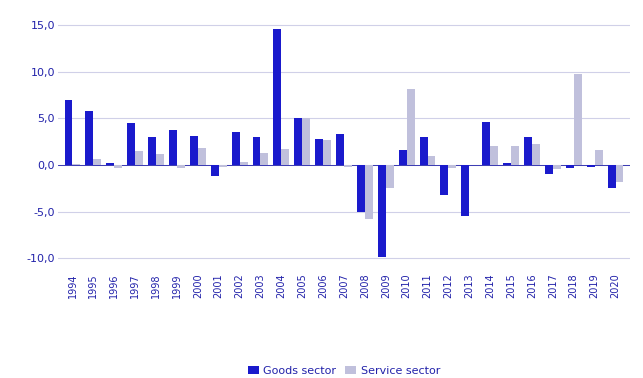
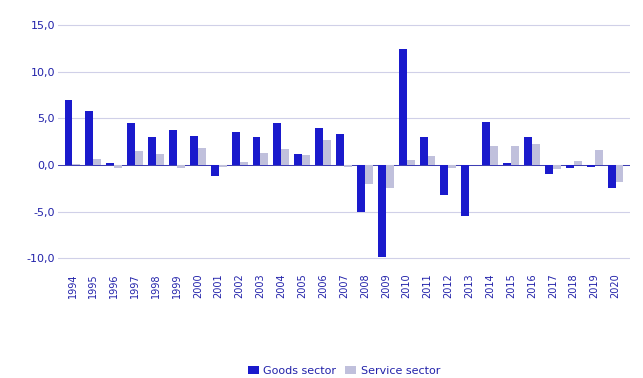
Goods sector/2004: 14,6 -> 4,5
Goods sector/2005: 5,0 -> 1,2
Service sector/2005: 5,0 -> 1,1
Goods sector/2006: 2,8 -> 4,0
Service sector/2008: -5,8 -> -2,0
Goods sector/2010: 1,6 -> 12,5
Service sector/2010: 8,2 -> 0,5
Service sector/2018: 9,8 -> 0,4
